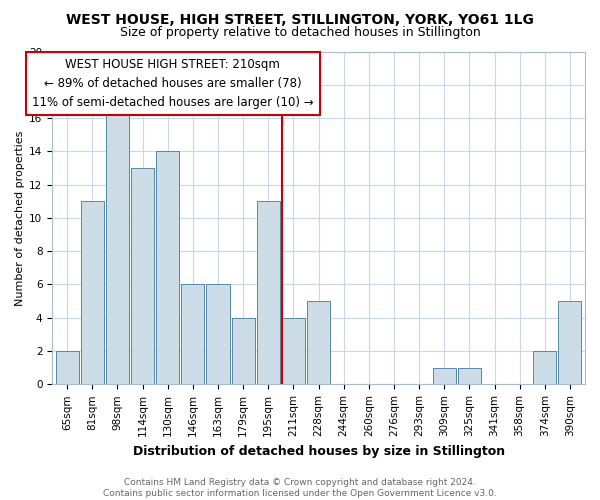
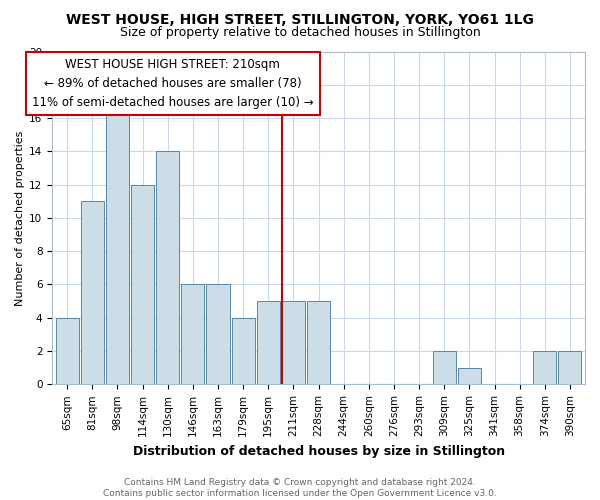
65sqm: 2 -> 4
114sqm: 13 -> 12
195sqm: 11 -> 5
211sqm: 4 -> 5
309sqm: 1 -> 2
390sqm: 5 -> 2
